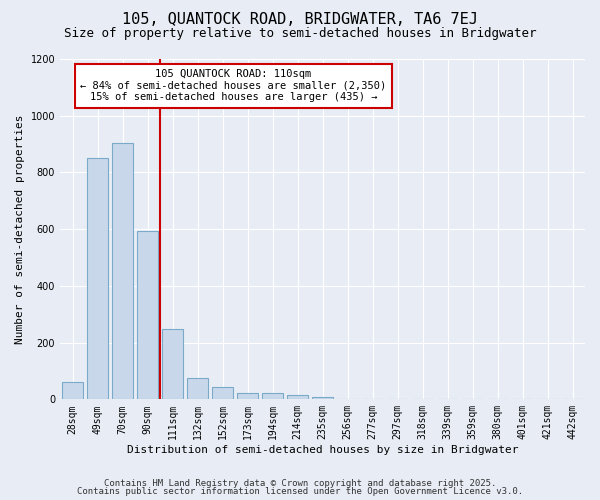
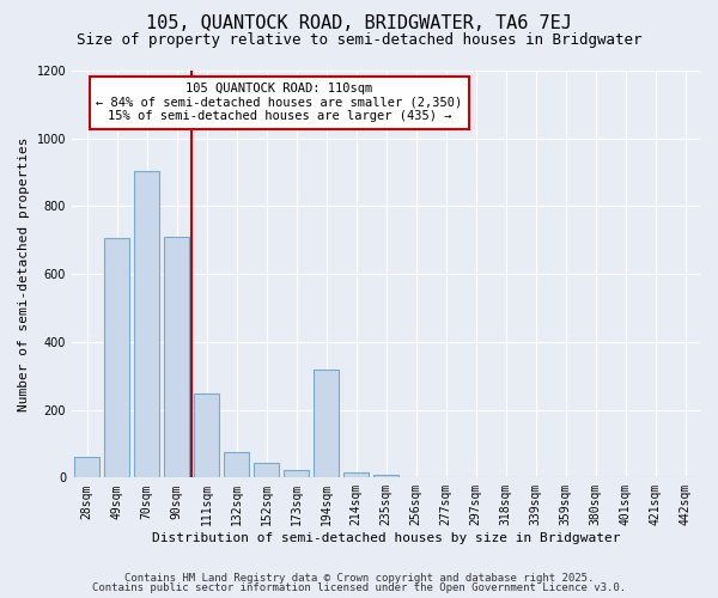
49sqm: 850 -> 705
90sqm: 595 -> 710
194sqm: 22 -> 320
